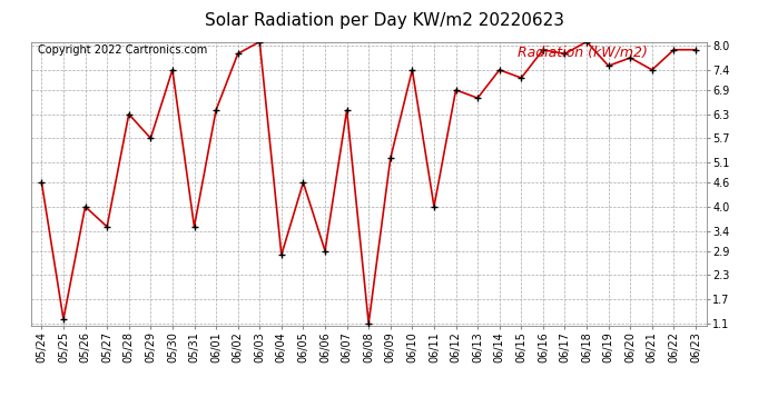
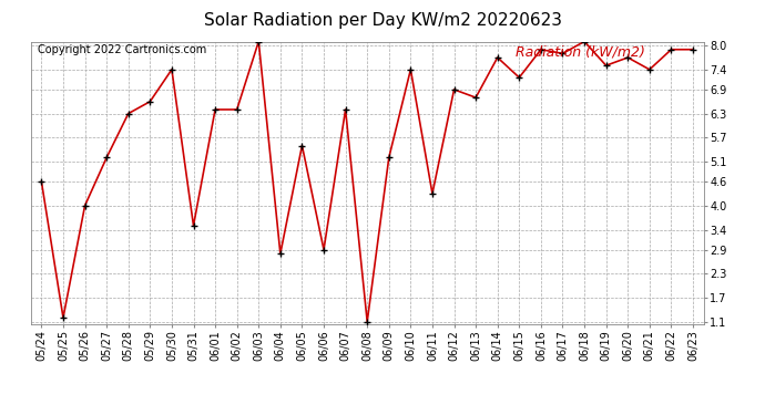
05/27: 3.5 -> 5.2
05/29: 5.7 -> 6.6
06/02: 7.8 -> 6.4
06/05: 4.6 -> 5.5
06/11: 4.0 -> 4.3
06/14: 7.4 -> 7.7
